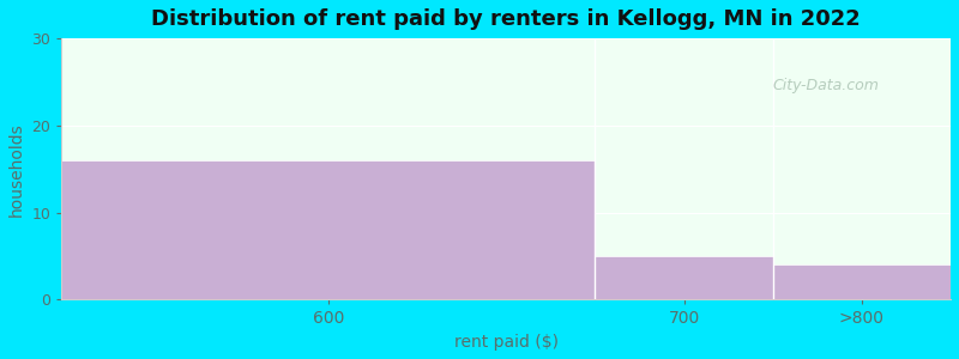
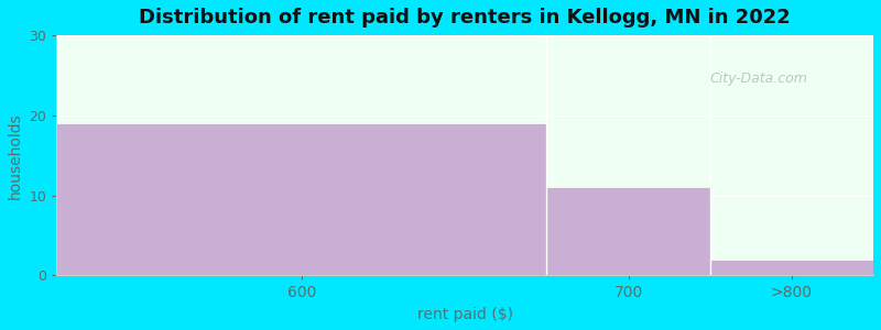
600: 16 -> 19
700: 5 -> 11
>800: 4 -> 2
